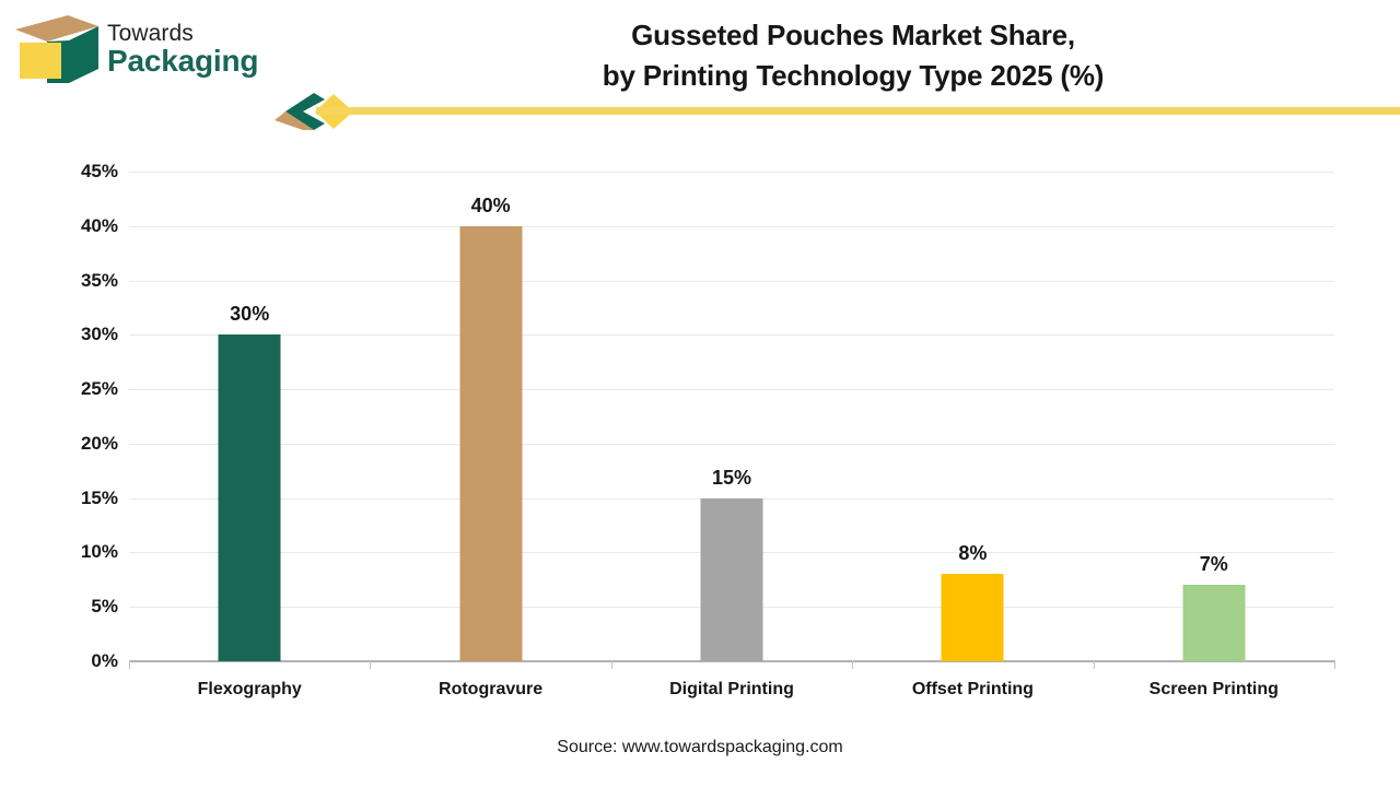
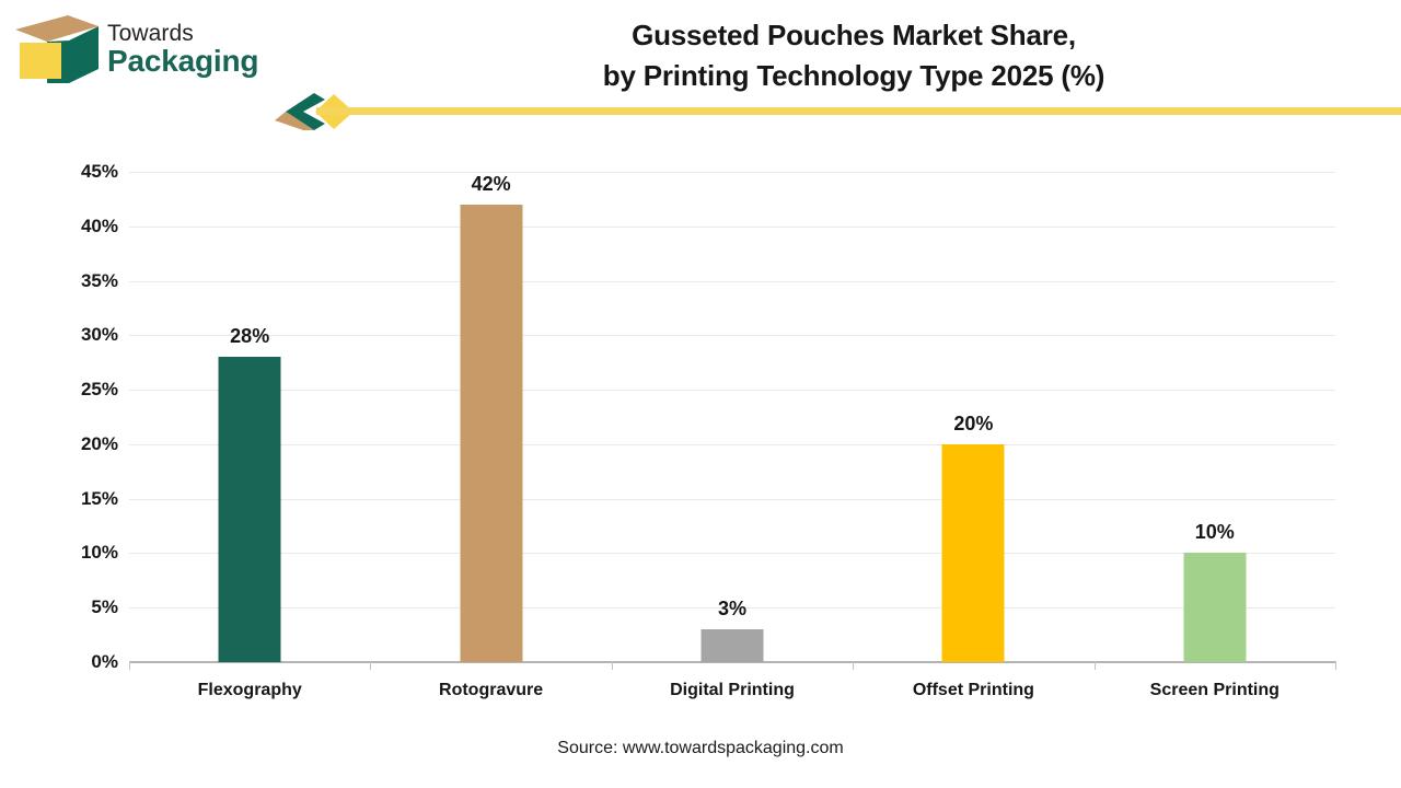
Flexography: 30% -> 28%
Rotogravure: 40% -> 42%
Digital Printing: 15% -> 3%
Offset Printing: 8% -> 20%
Screen Printing: 7% -> 10%
